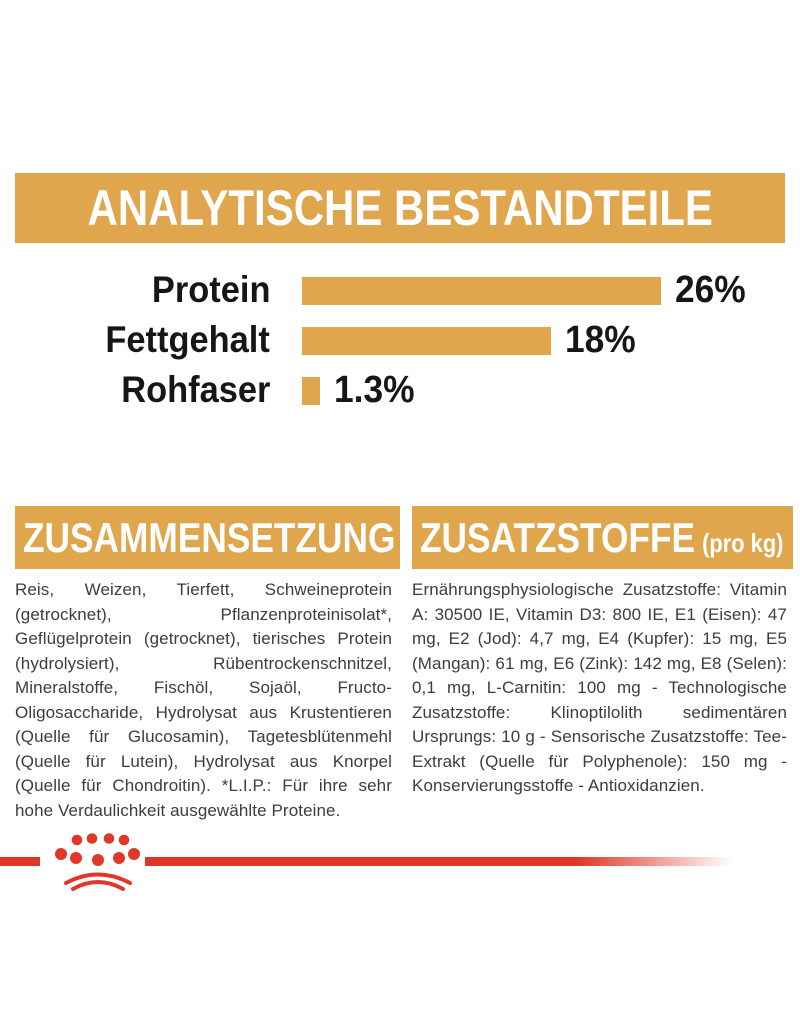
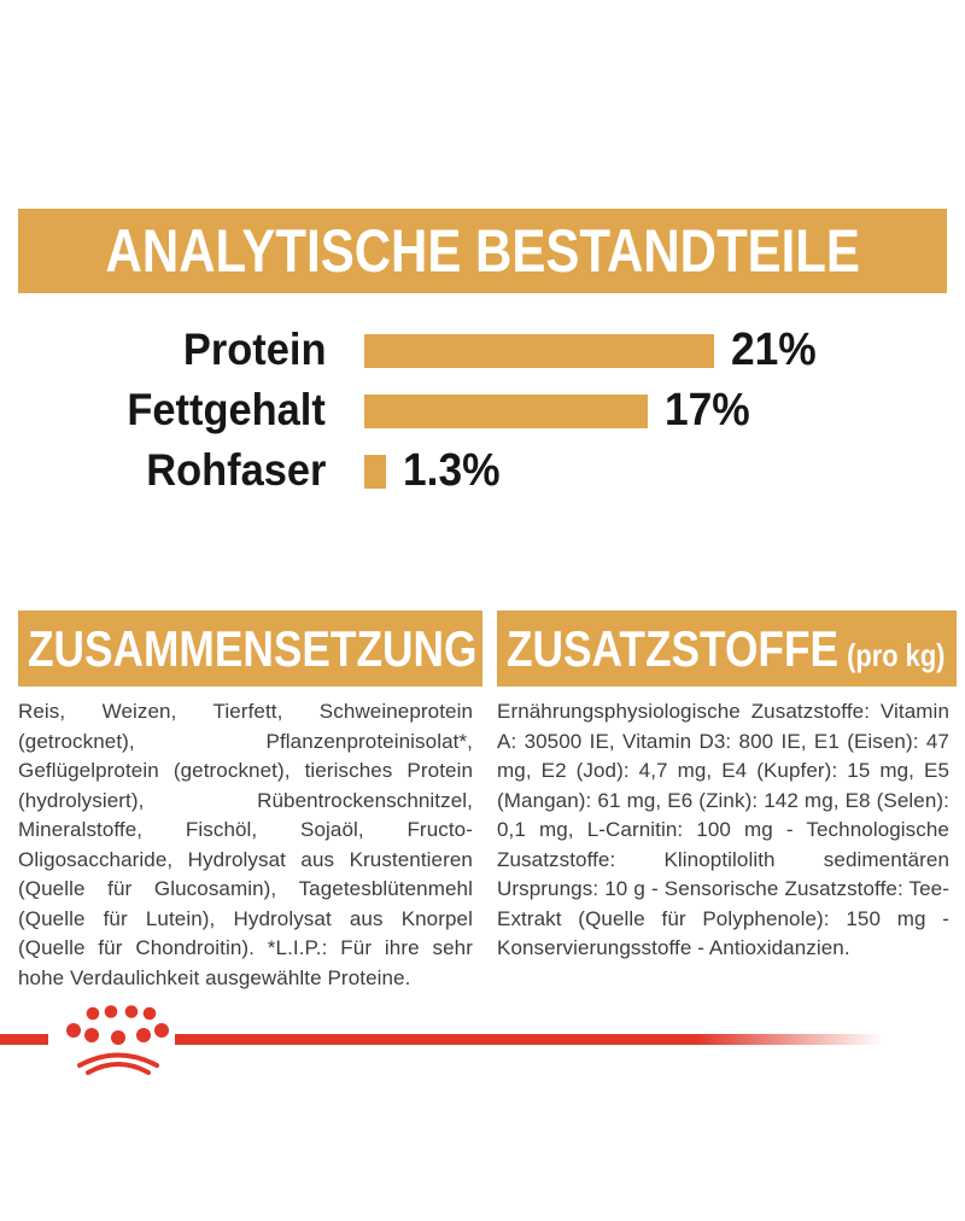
Protein: 26% -> 21%
Fettgehalt: 18% -> 17%
